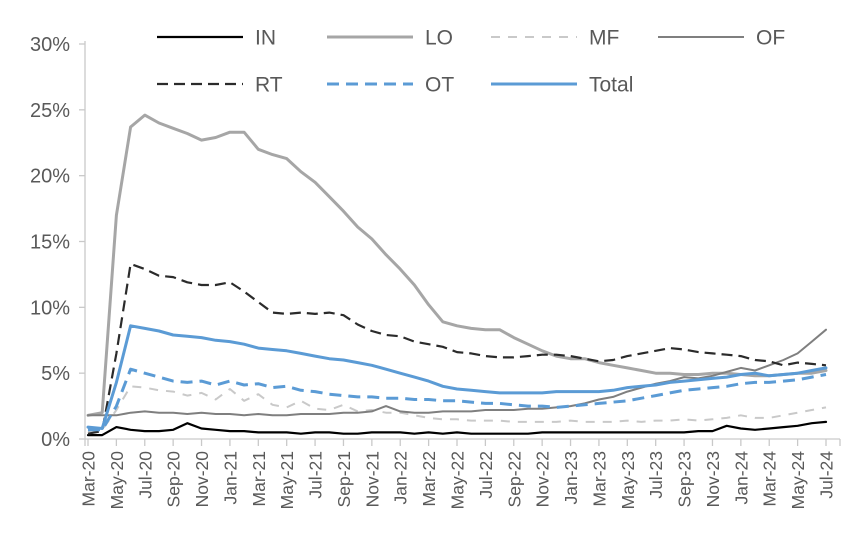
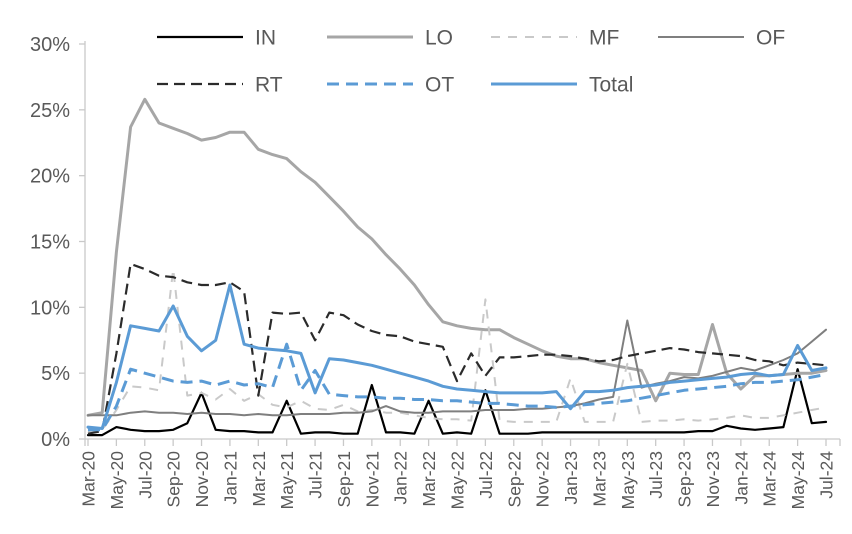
LO/May-20: 17.0% -> 14.2%
LO/Jul-20: 24.6% -> 25.8%
MF/Sep-20: 3.6% -> 12.9%
Total/Sep-20: 7.9% -> 10.1%
IN/Nov-20: 0.8% -> 3.5%
Total/Nov-20: 7.7% -> 6.7%
Total/Jan-21: 7.4% -> 11.7%
RT/Mar-21: 10.4% -> 3.3%
IN/May-21: 0.5% -> 2.9%
OT/May-21: 4.0% -> 7.2%
RT/Jul-21: 9.5% -> 7.5%
OT/Jul-21: 3.6% -> 5.2%
Total/Jul-21: 6.3% -> 3.5%
IN/Nov-21: 0.5% -> 4.1%
IN/Mar-22: 0.5% -> 2.9%
RT/May-22: 6.6% -> 4.4%
IN/Jul-22: 0.4% -> 3.7%
MF/Jul-22: 1.4% -> 10.6%
RT/Jul-22: 6.3% -> 4.8%
MF/Jan-23: 1.4% -> 4.6%
Total/Jan-23: 3.6% -> 2.3%
MF/May-23: 1.4% -> 5.7%
OF/May-23: 3.6% -> 9.0%
LO/Jul-23: 5.0% -> 2.9%
LO/Nov-23: 5.0% -> 8.7%
LO/Jan-24: 4.9% -> 3.8%
IN/May-24: 1.0% -> 5.3%
Total/May-24: 5.0% -> 7.1%
